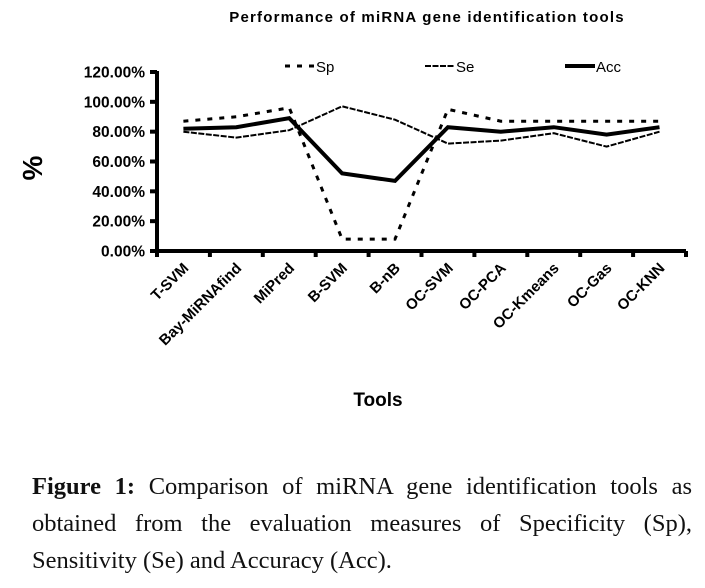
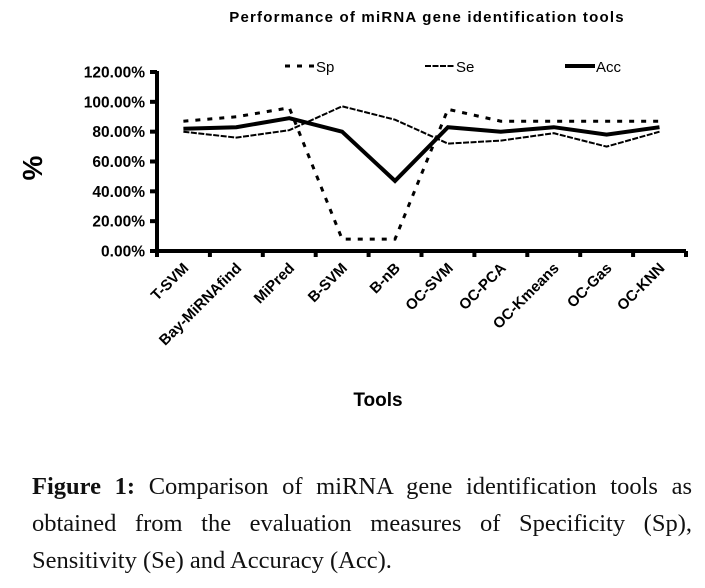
Acc/B-SVM: 52% -> 80%
